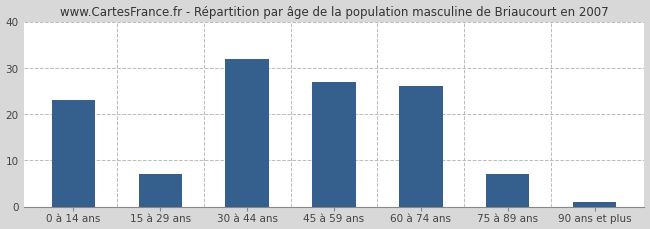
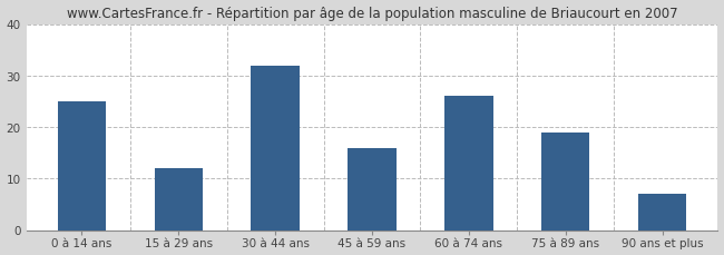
0 à 14 ans: 23 -> 25
15 à 29 ans: 7 -> 12
45 à 59 ans: 27 -> 16
75 à 89 ans: 7 -> 19
90 ans et plus: 1 -> 7
